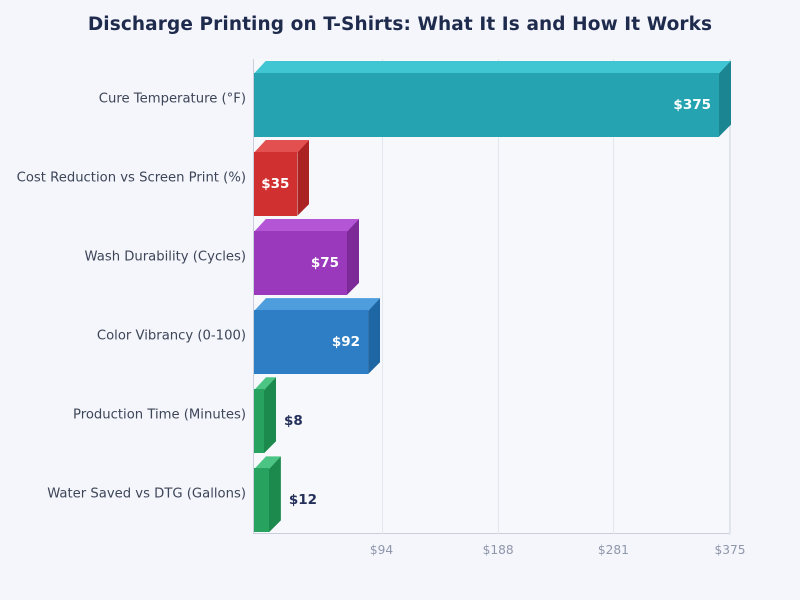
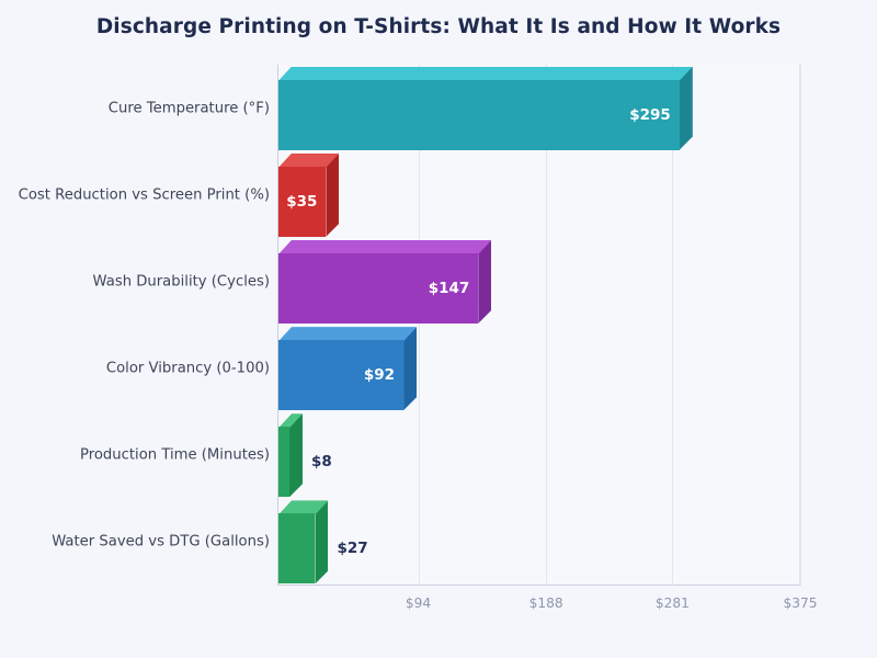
Cure Temperature (°F): $375 -> $295
Wash Durability (Cycles): $75 -> $147
Water Saved vs DTG (Gallons): $12 -> $27
